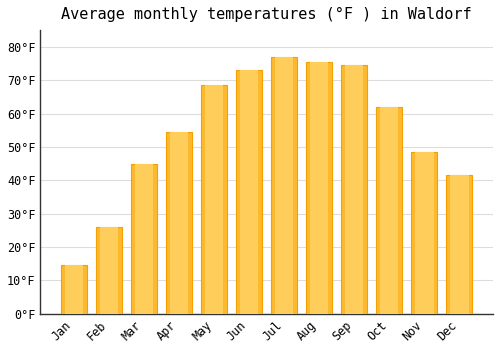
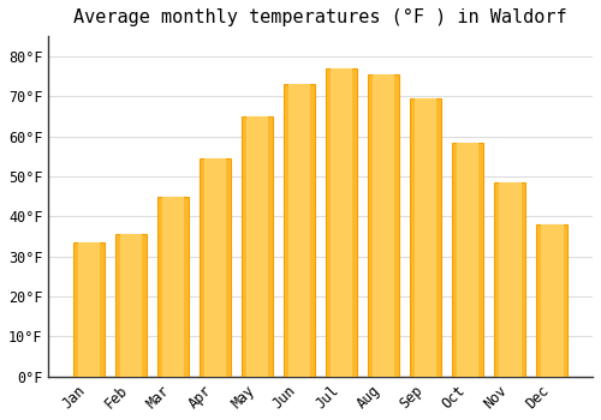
Jan: 14.5°F -> 33.5°F
Feb: 26.0°F -> 35.5°F
May: 68.5°F -> 65.0°F
Sep: 74.5°F -> 69.5°F
Oct: 62.0°F -> 58.5°F
Dec: 41.5°F -> 38.0°F
